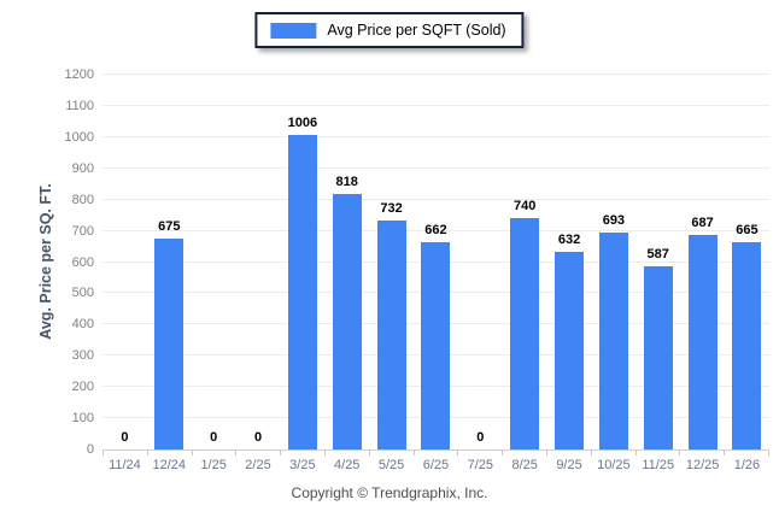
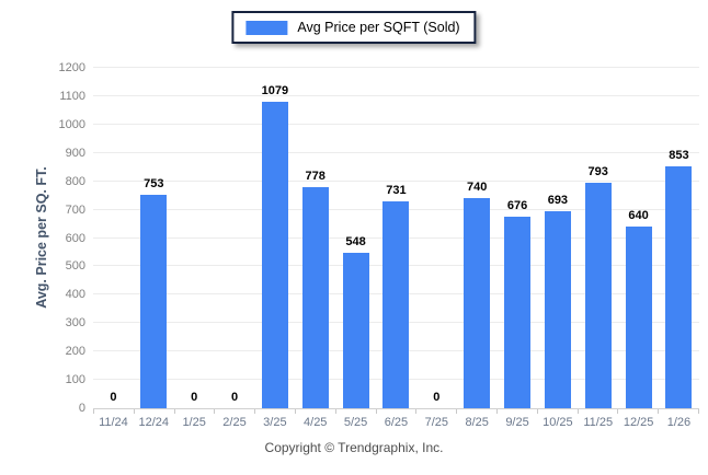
12/24: 675 -> 753
3/25: 1006 -> 1079
4/25: 818 -> 778
5/25: 732 -> 548
6/25: 662 -> 731
9/25: 632 -> 676
11/25: 587 -> 793
12/25: 687 -> 640
1/26: 665 -> 853
